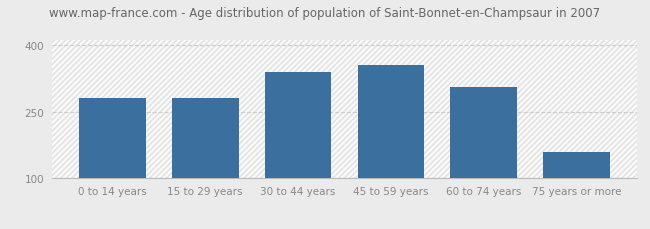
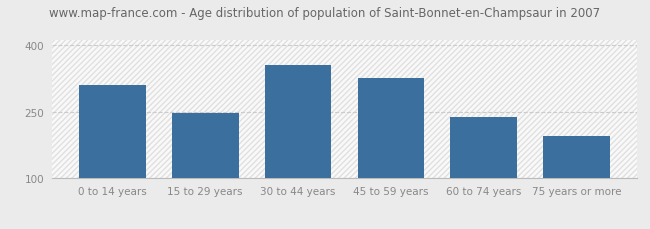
0 to 14 years: 280 -> 310
15 to 29 years: 280 -> 248
30 to 44 years: 340 -> 355
45 to 59 years: 355 -> 325
60 to 74 years: 305 -> 238
75 years or more: 160 -> 195
